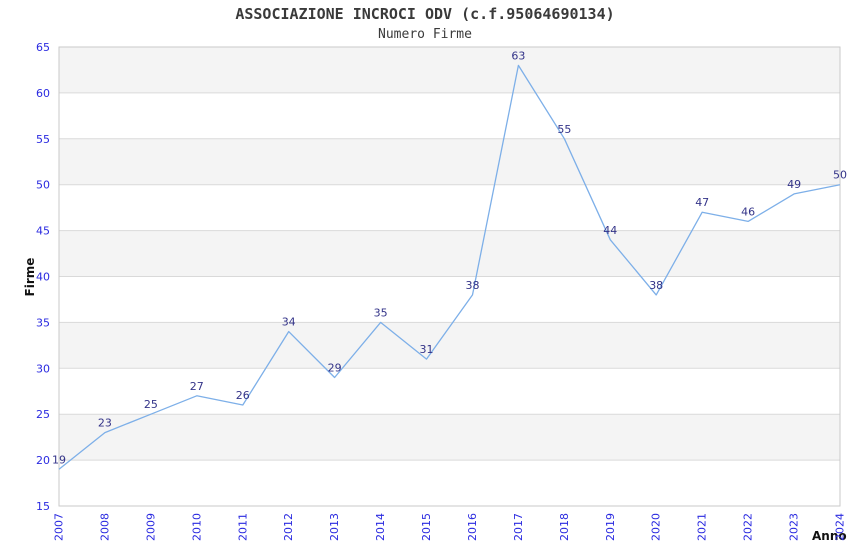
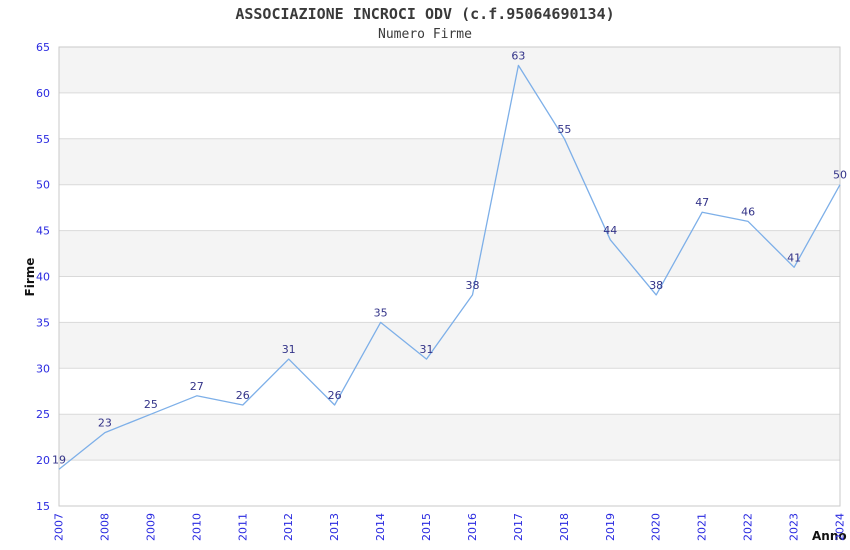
2012: 34 -> 31
2013: 29 -> 26
2023: 49 -> 41
